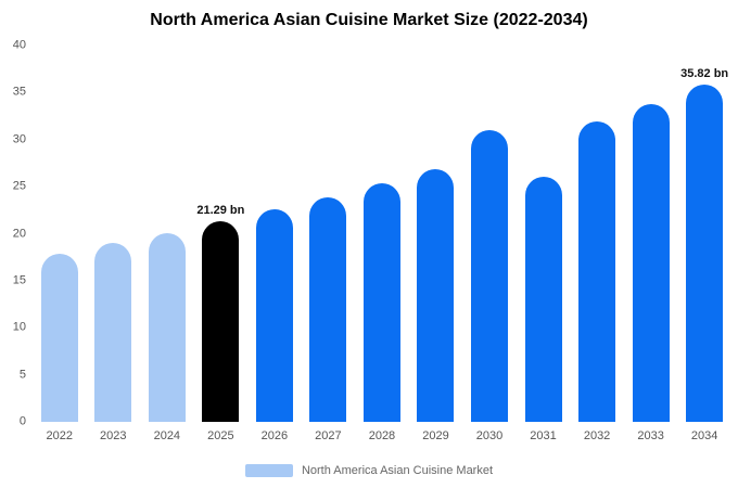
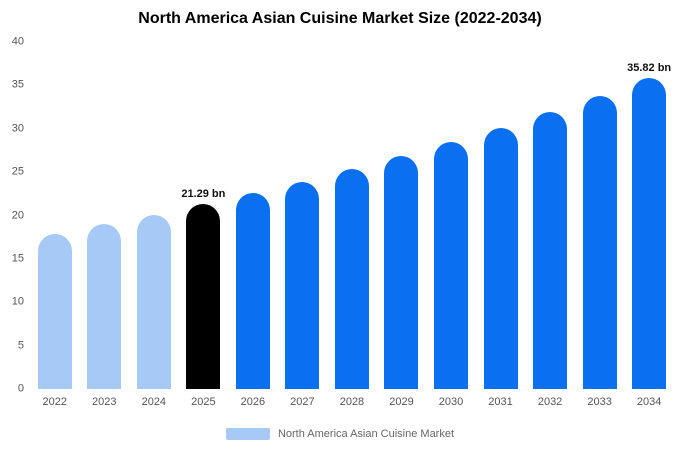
2030: 31 -> 28
2031: 26 -> 30
